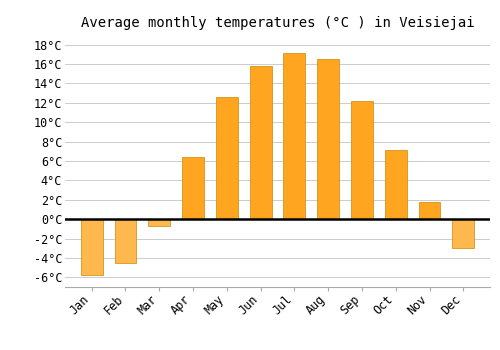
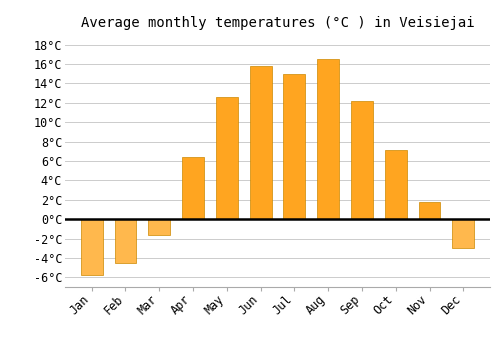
Mar: -0.7°C -> -1.6°C
Jul: 17.1°C -> 15.0°C
